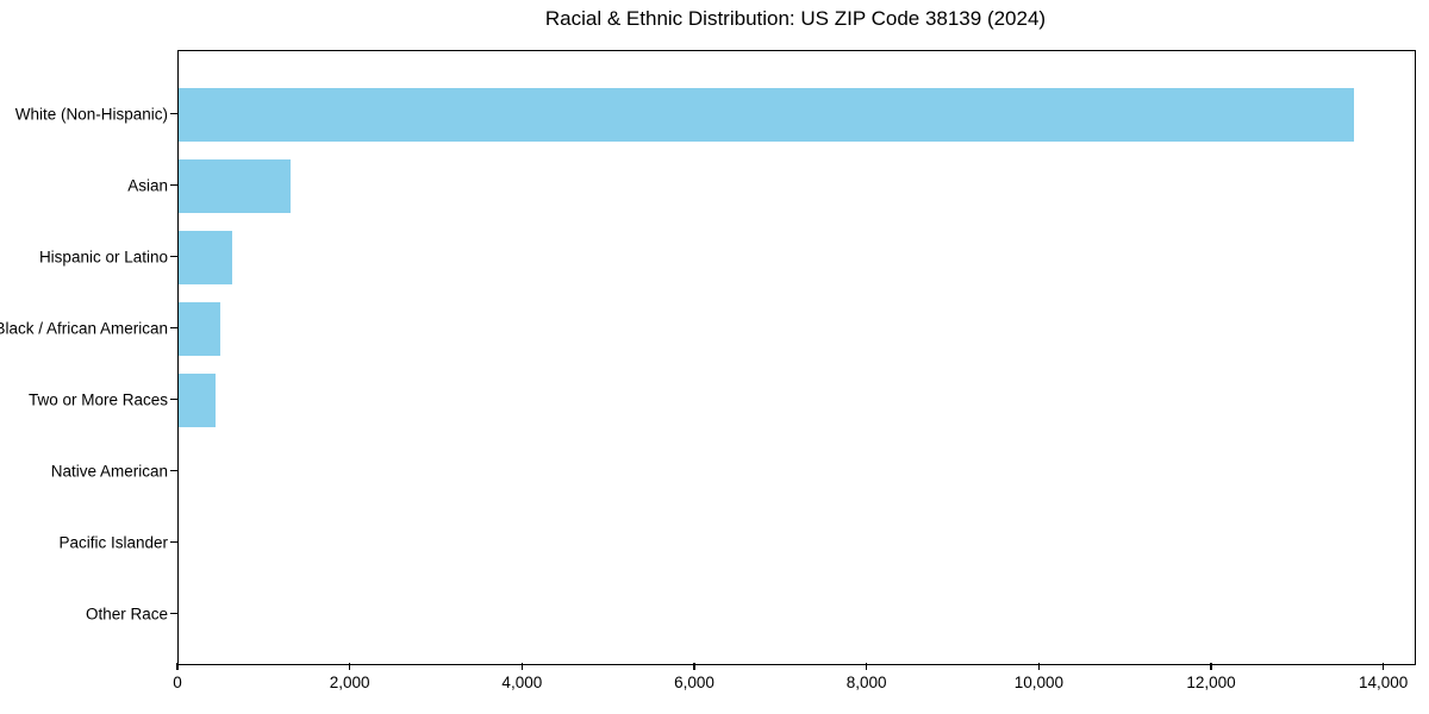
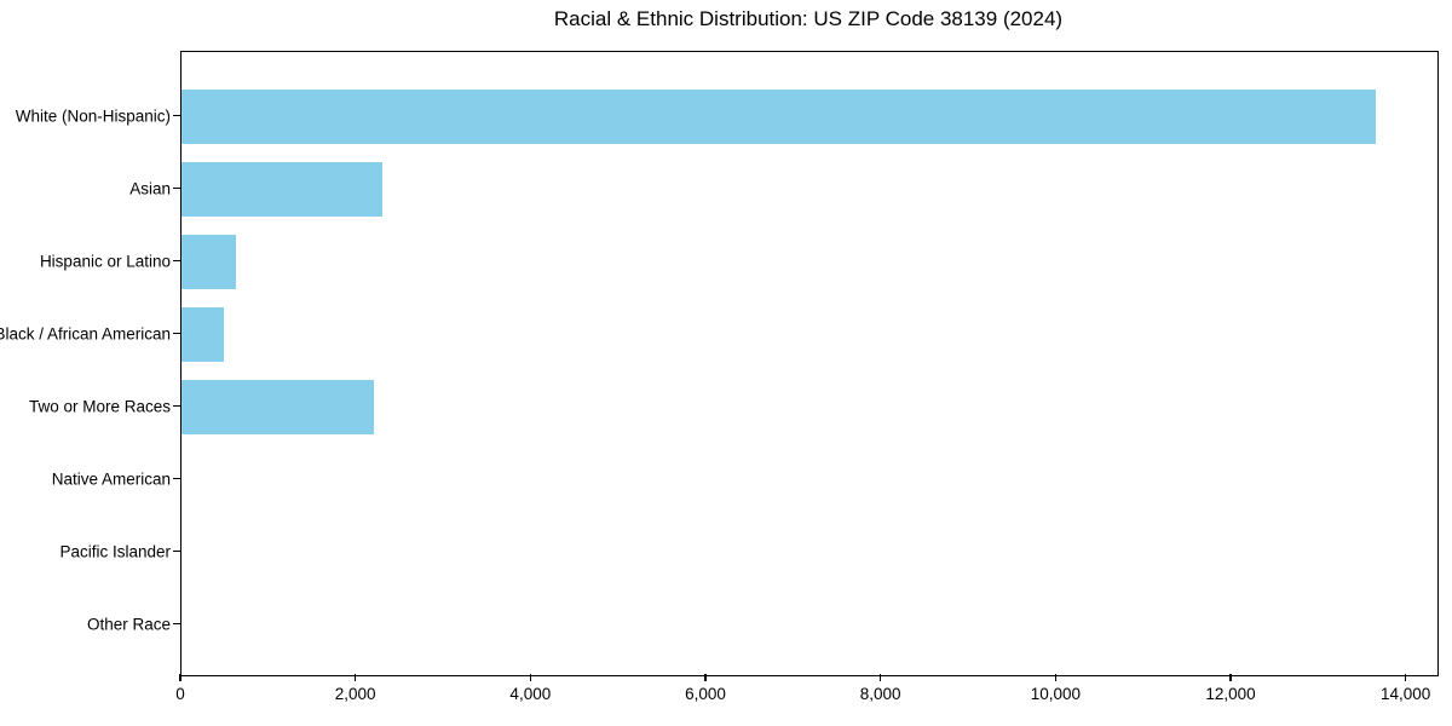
Asian: 1300 -> 2300
Two or More Races: 400 -> 2200
